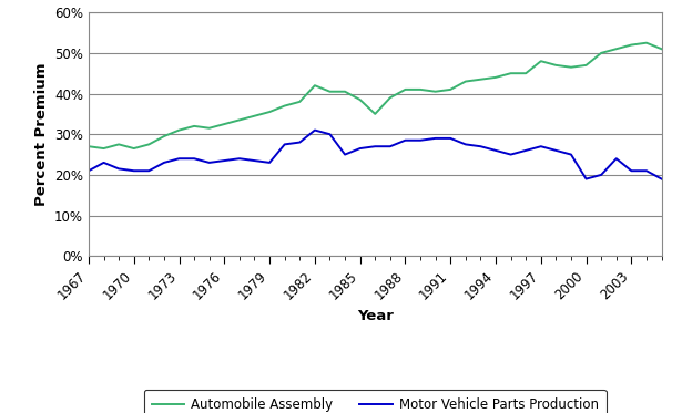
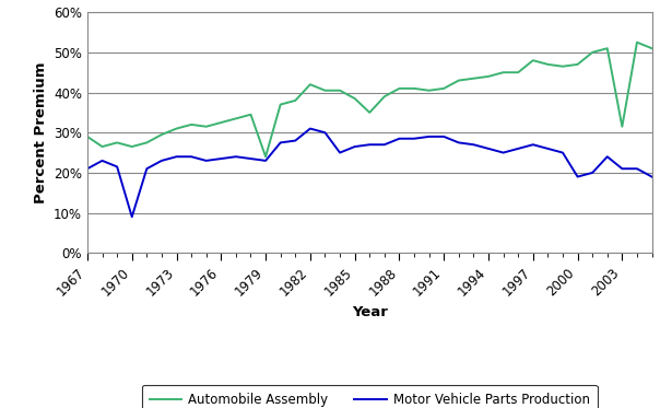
Automobile Assembly/1967: 27.0% -> 29.0%
Motor Vehicle Parts Production/1970: 21.0% -> 9.0%
Automobile Assembly/1979: 35.5% -> 24.0%
Automobile Assembly/2003: 52.0% -> 31.5%
